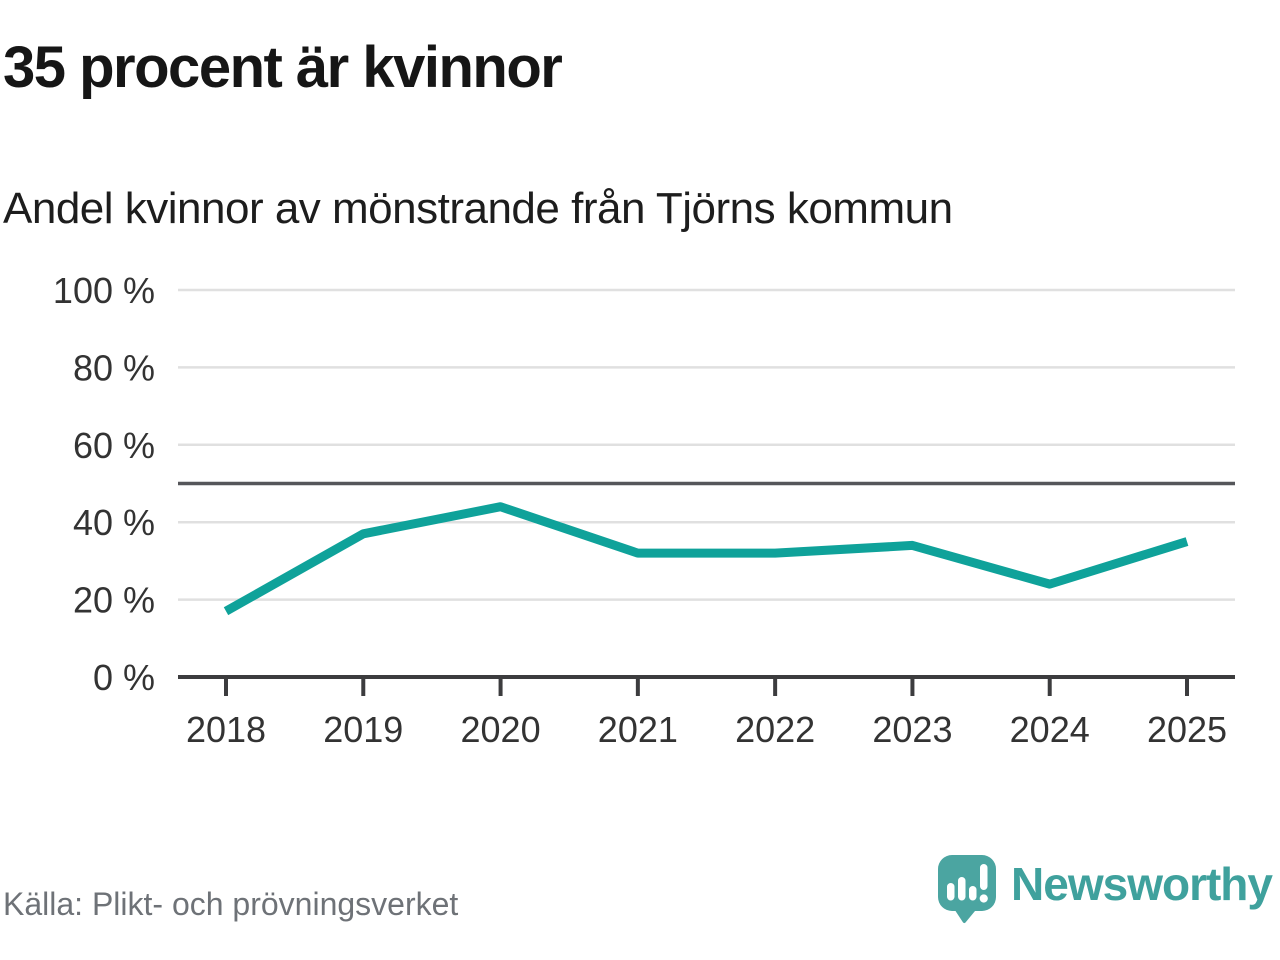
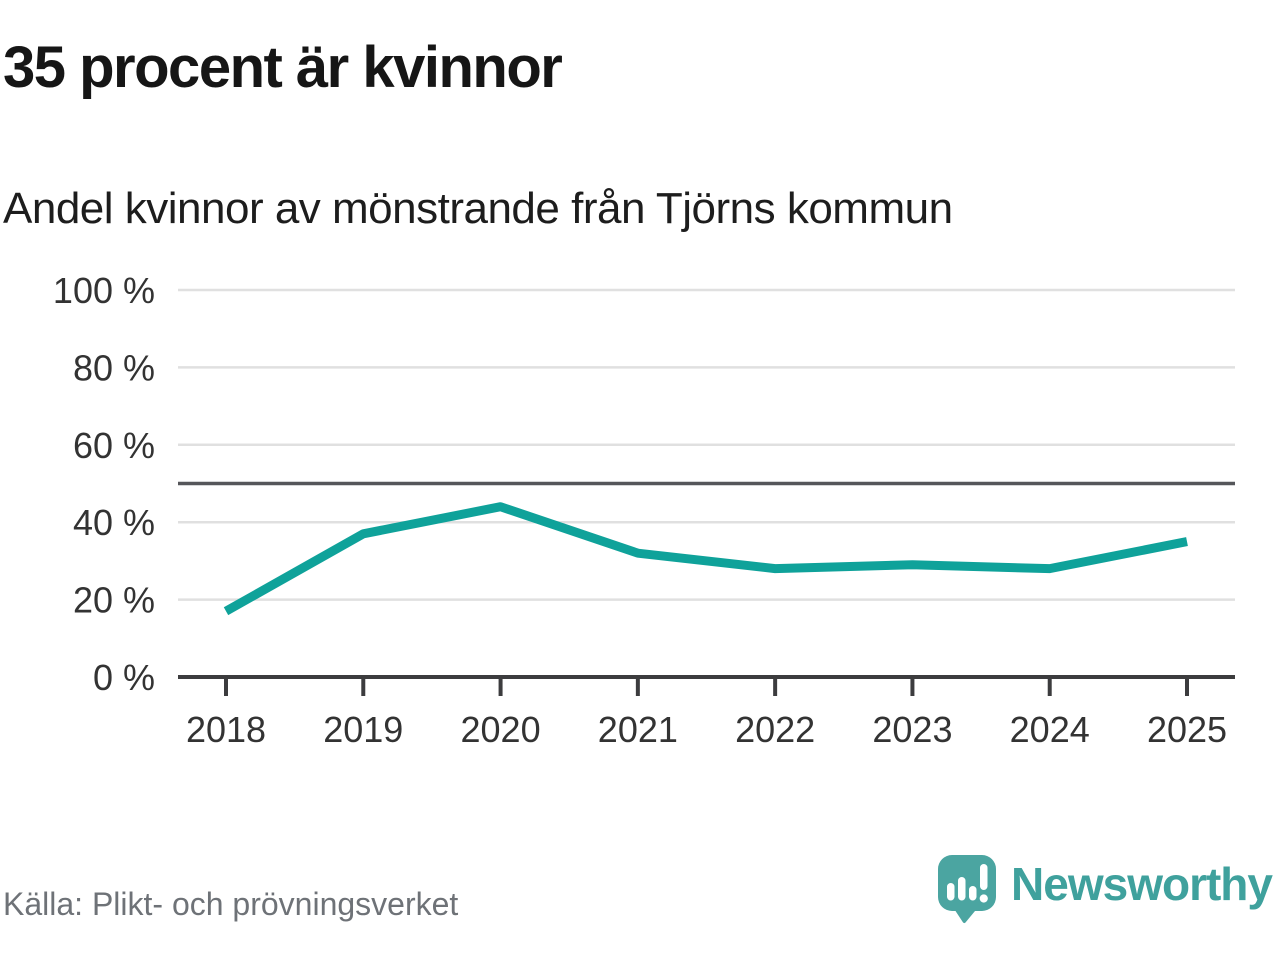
2022: 32% -> 28%
2023: 34% -> 29%
2024: 24% -> 28%
